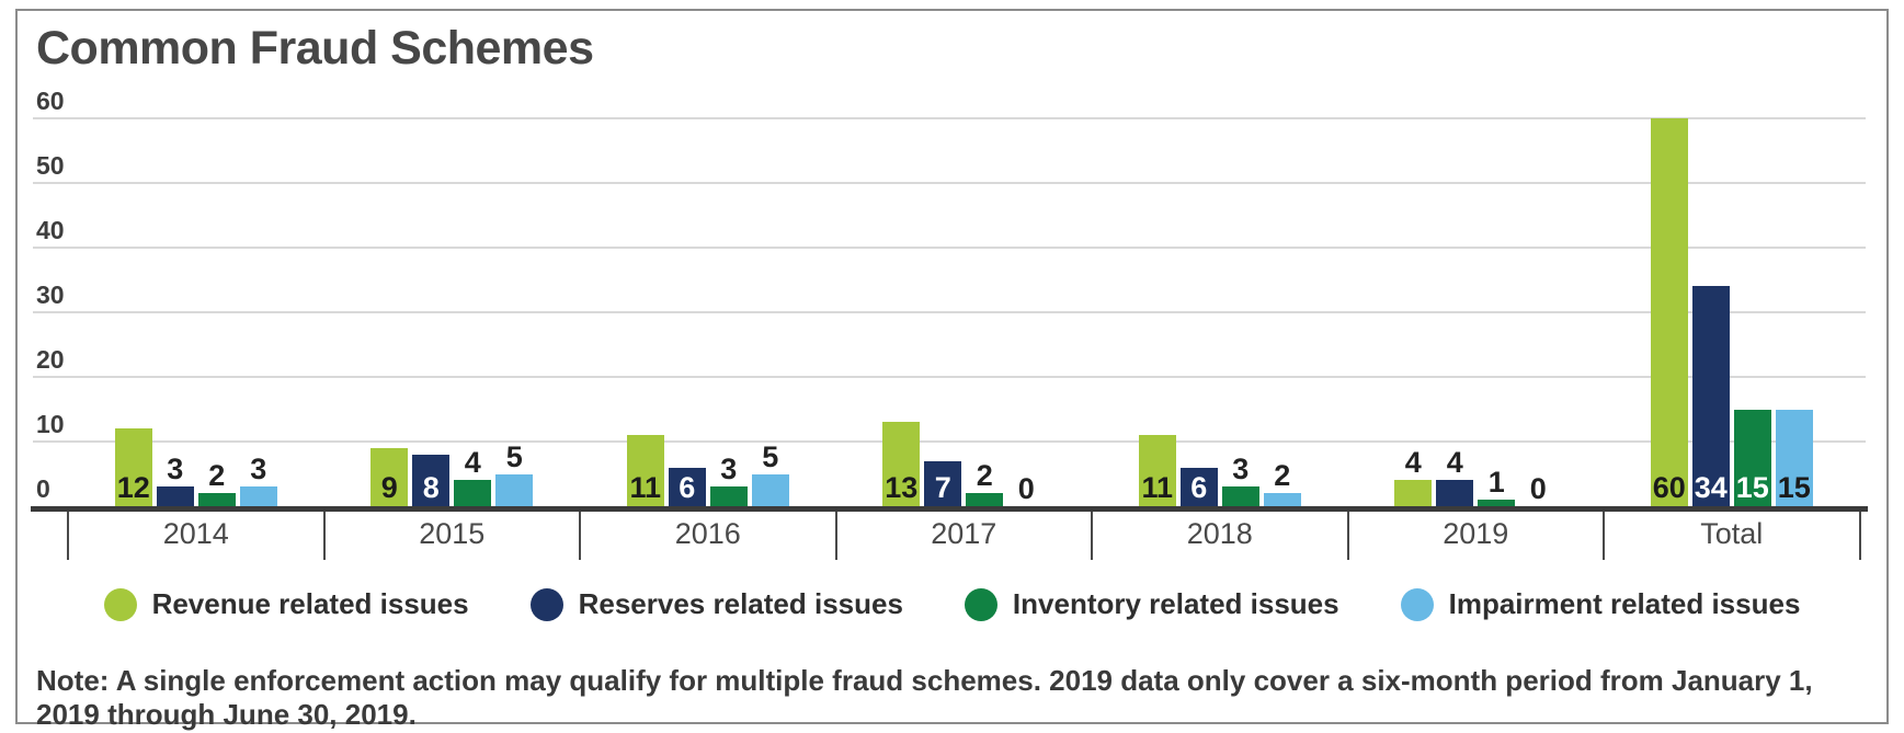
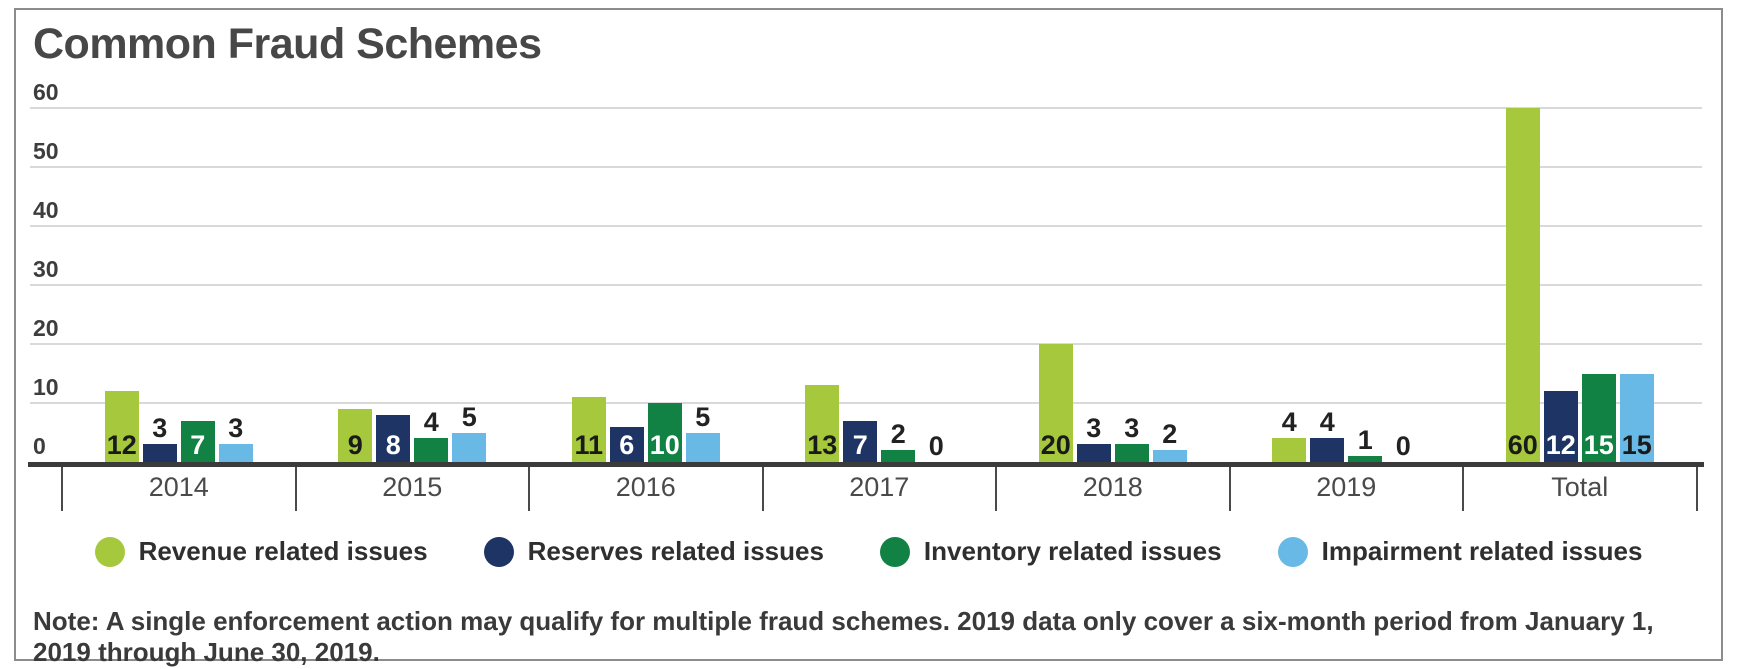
Inventory related issues/2014: 2 -> 7
Inventory related issues/2016: 3 -> 10
Revenue related issues/2018: 11 -> 20
Reserves related issues/2018: 6 -> 3
Reserves related issues/Total: 34 -> 12
